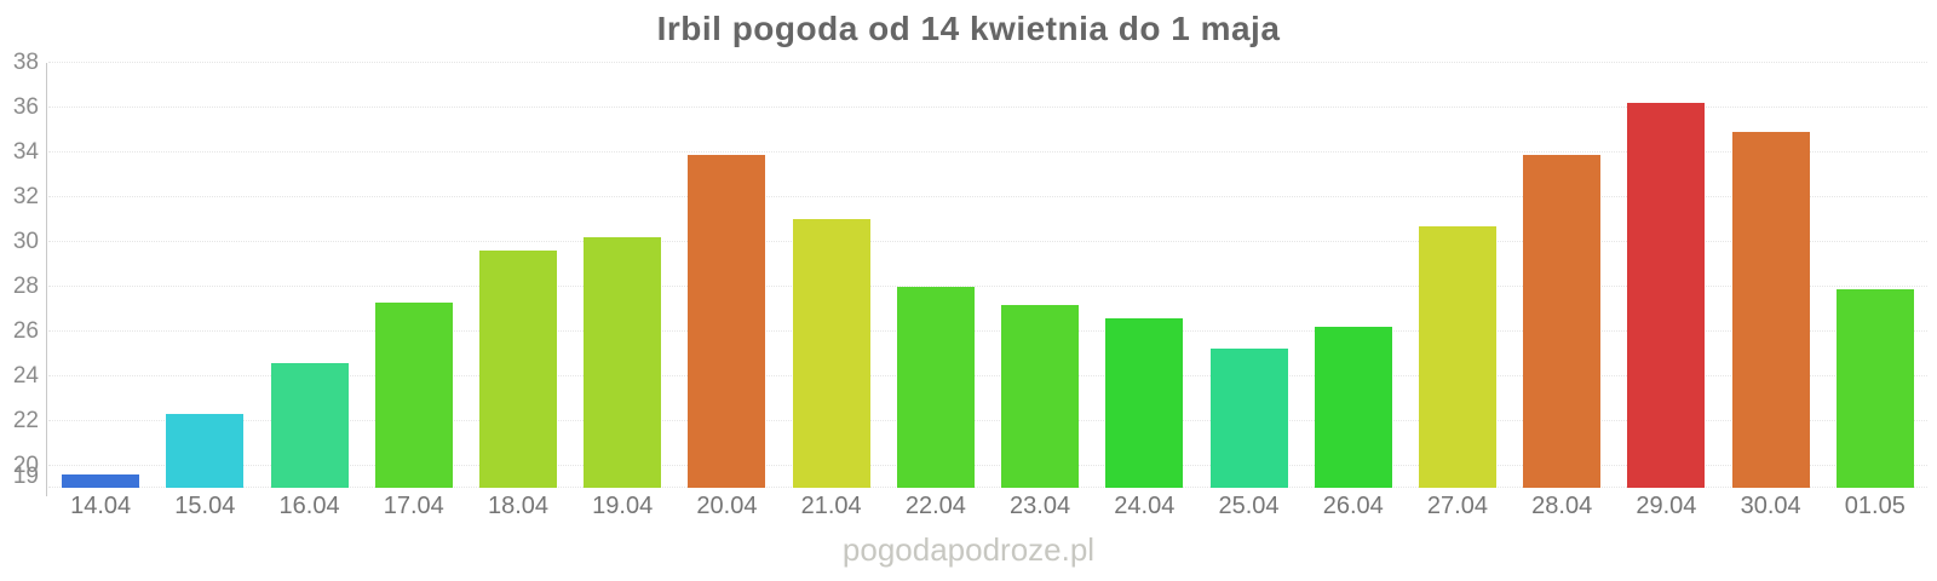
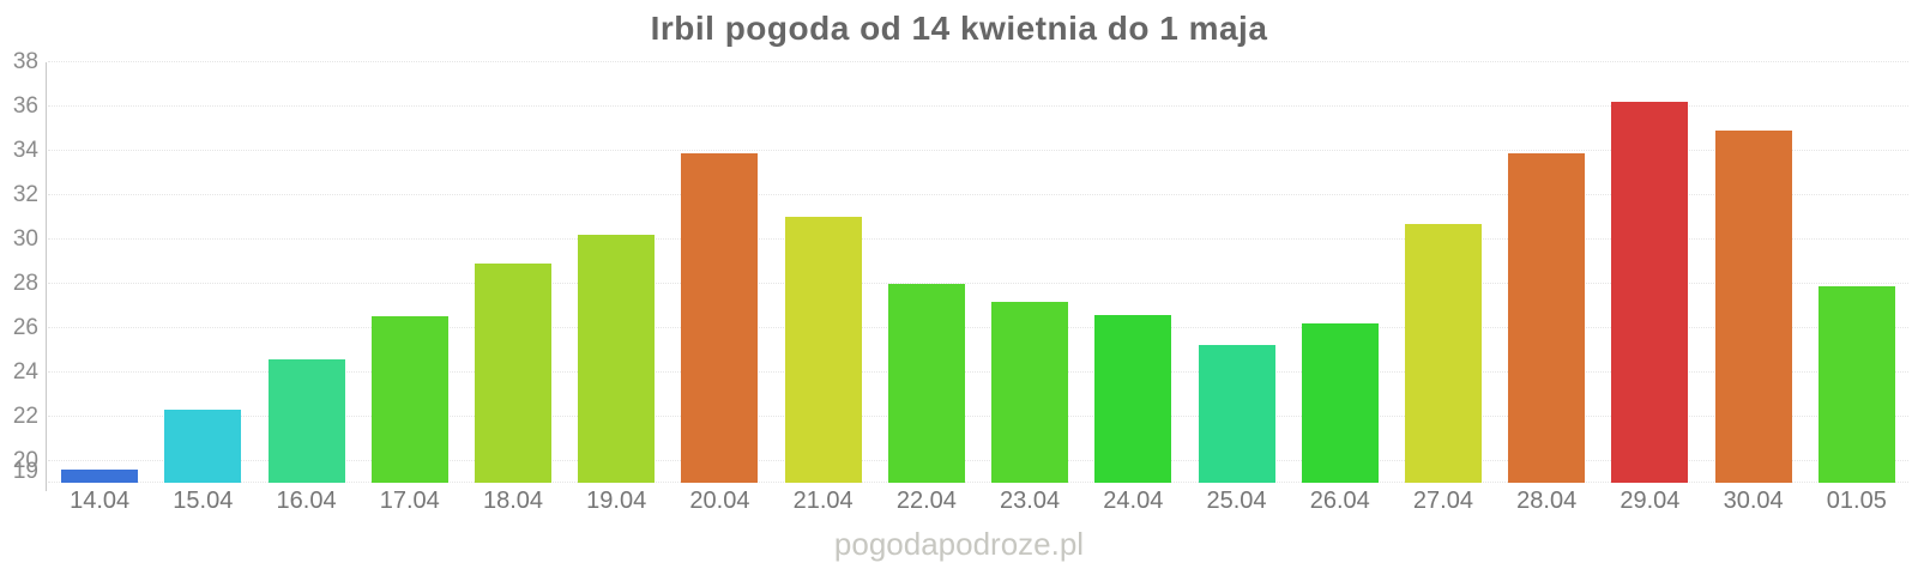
17.04: 27.3 -> 26.5
18.04: 29.6 -> 28.9
